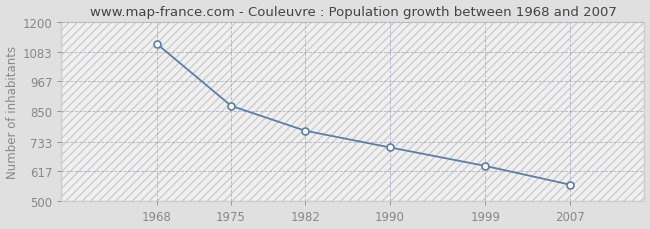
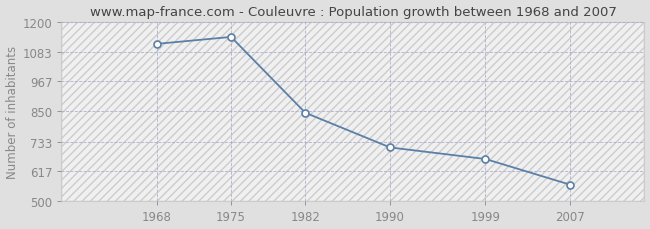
1975: 872 -> 1140
1982: 775 -> 845
1999: 638 -> 665
